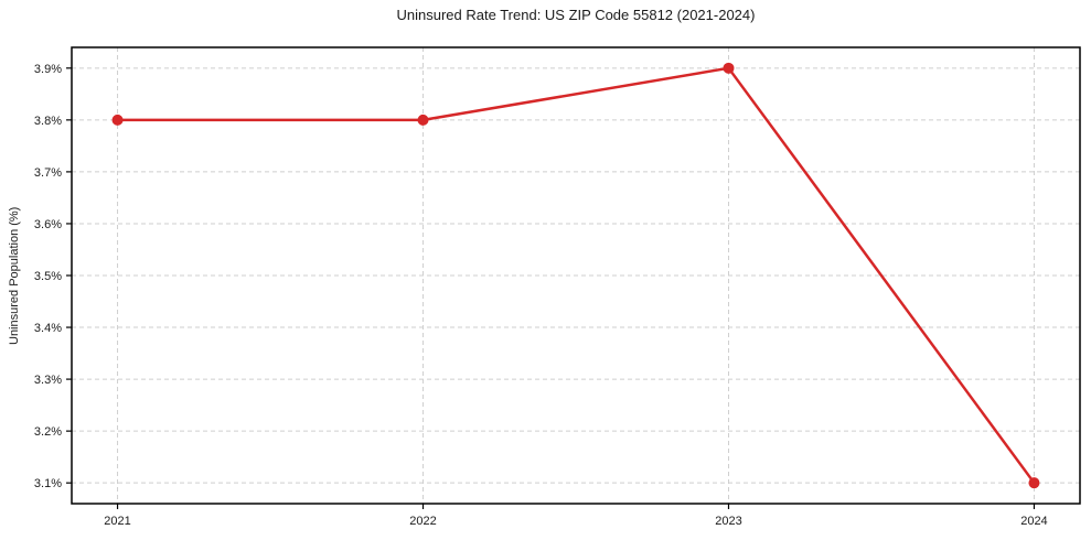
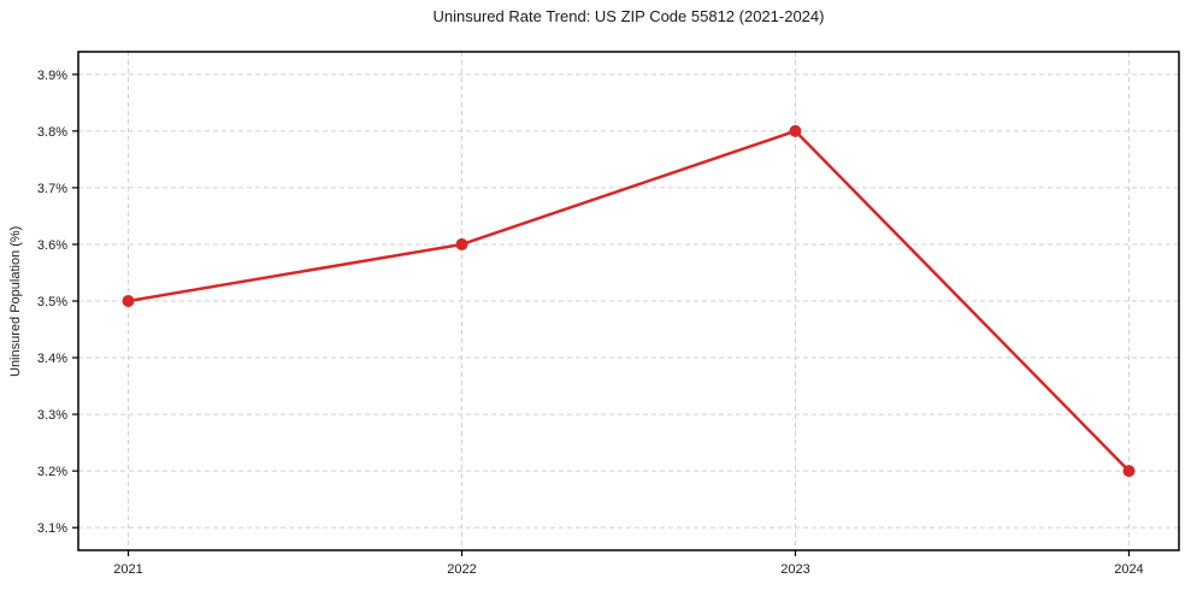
2021: 3.8% -> 3.5%
2022: 3.8% -> 3.6%
2023: 3.9% -> 3.8%
2024: 3.1% -> 3.2%
